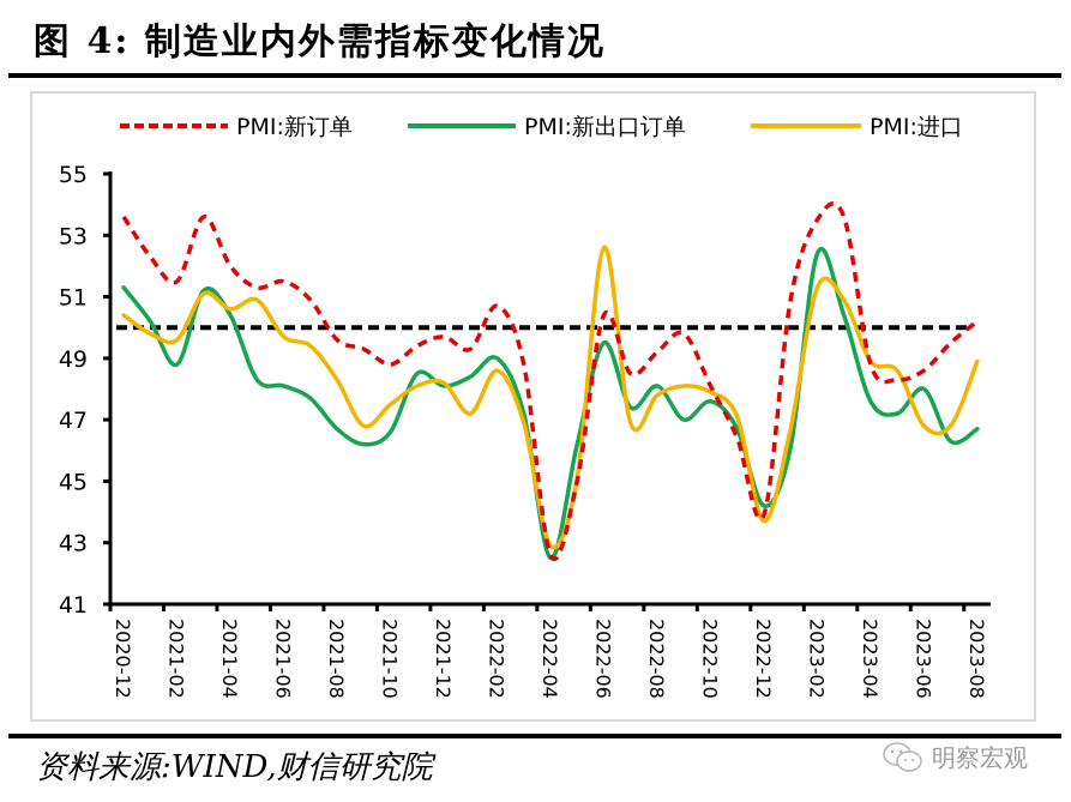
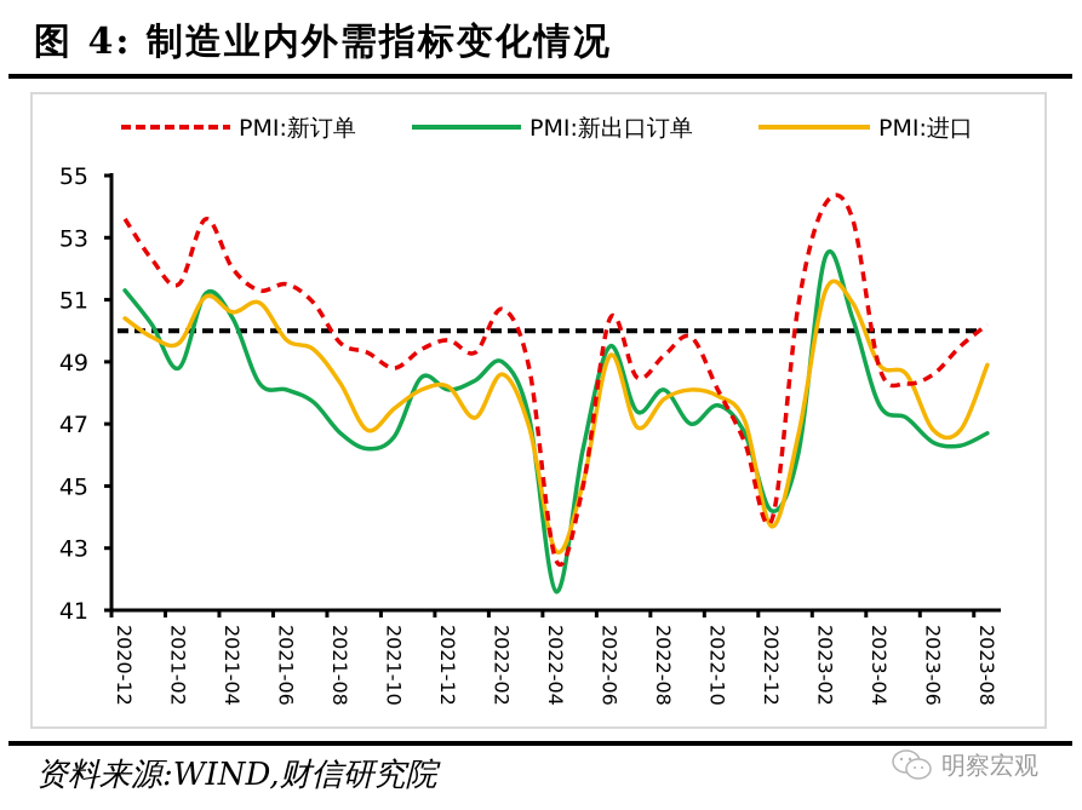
PMI:新出口订单/2022-04: 42.5 -> 41.6
PMI:进口/2022-06: 52.6 -> 49.2
PMI:新订单/2023-02: 53.5 -> 54.1
PMI:新出口订单/2023-06: 48.0 -> 46.4
